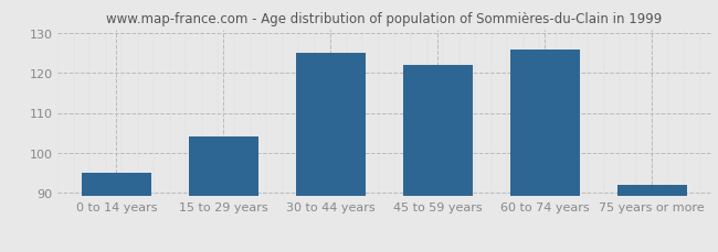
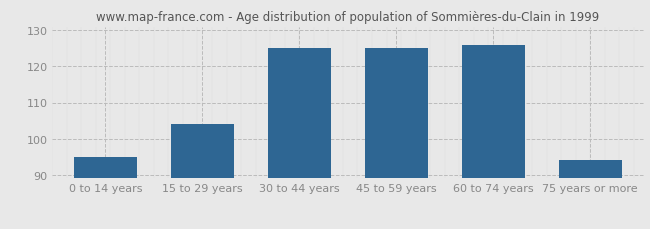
45 to 59 years: 122 -> 125
75 years or more: 92 -> 94
